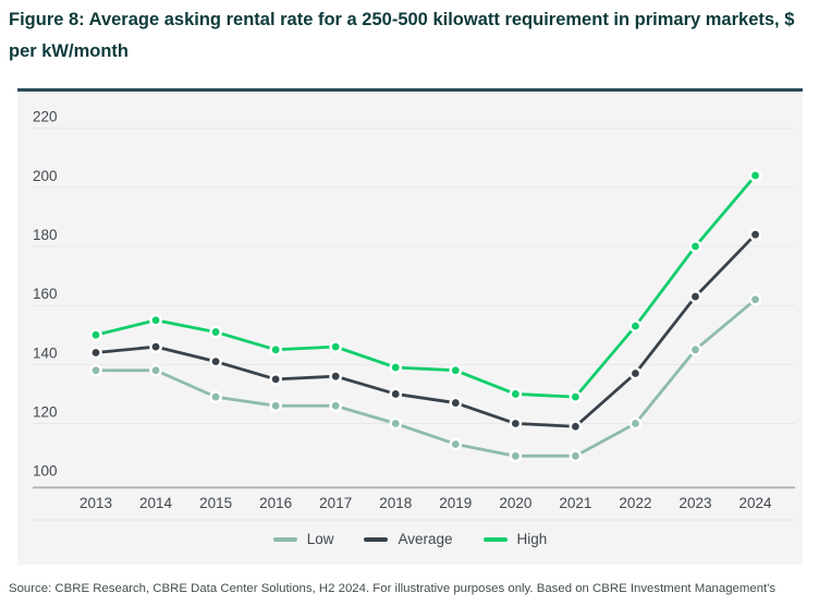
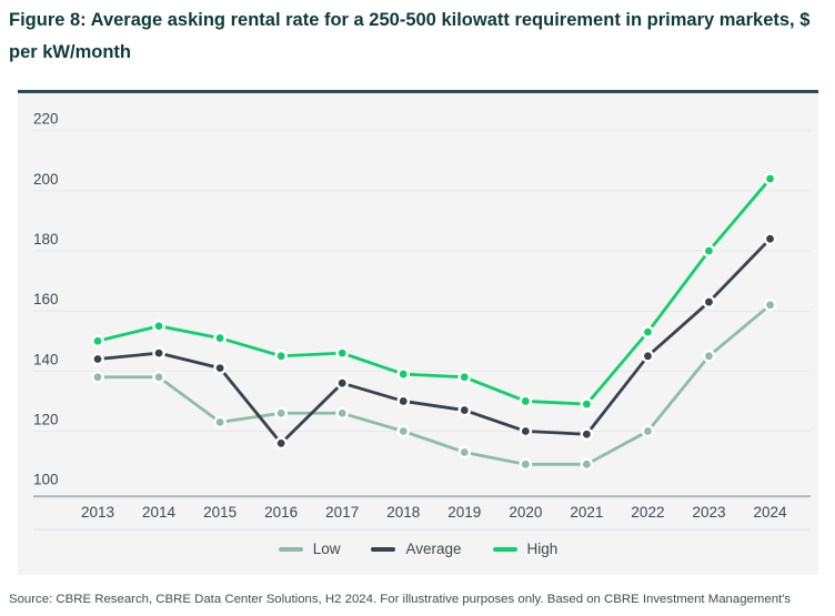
Low/2015: 129 -> 123
Average/2016: 135 -> 116
Average/2022: 137 -> 145
